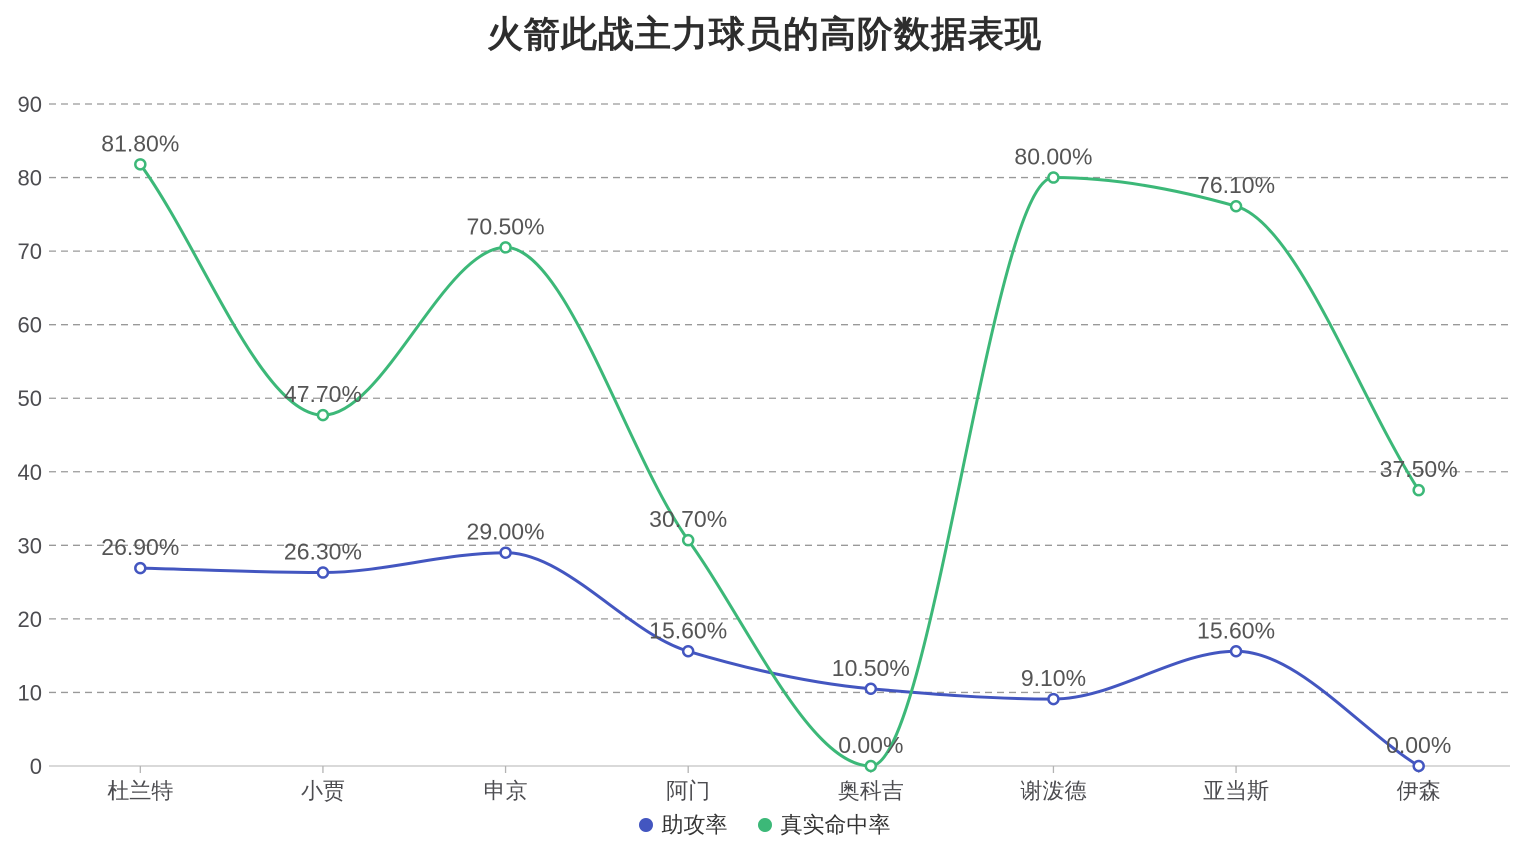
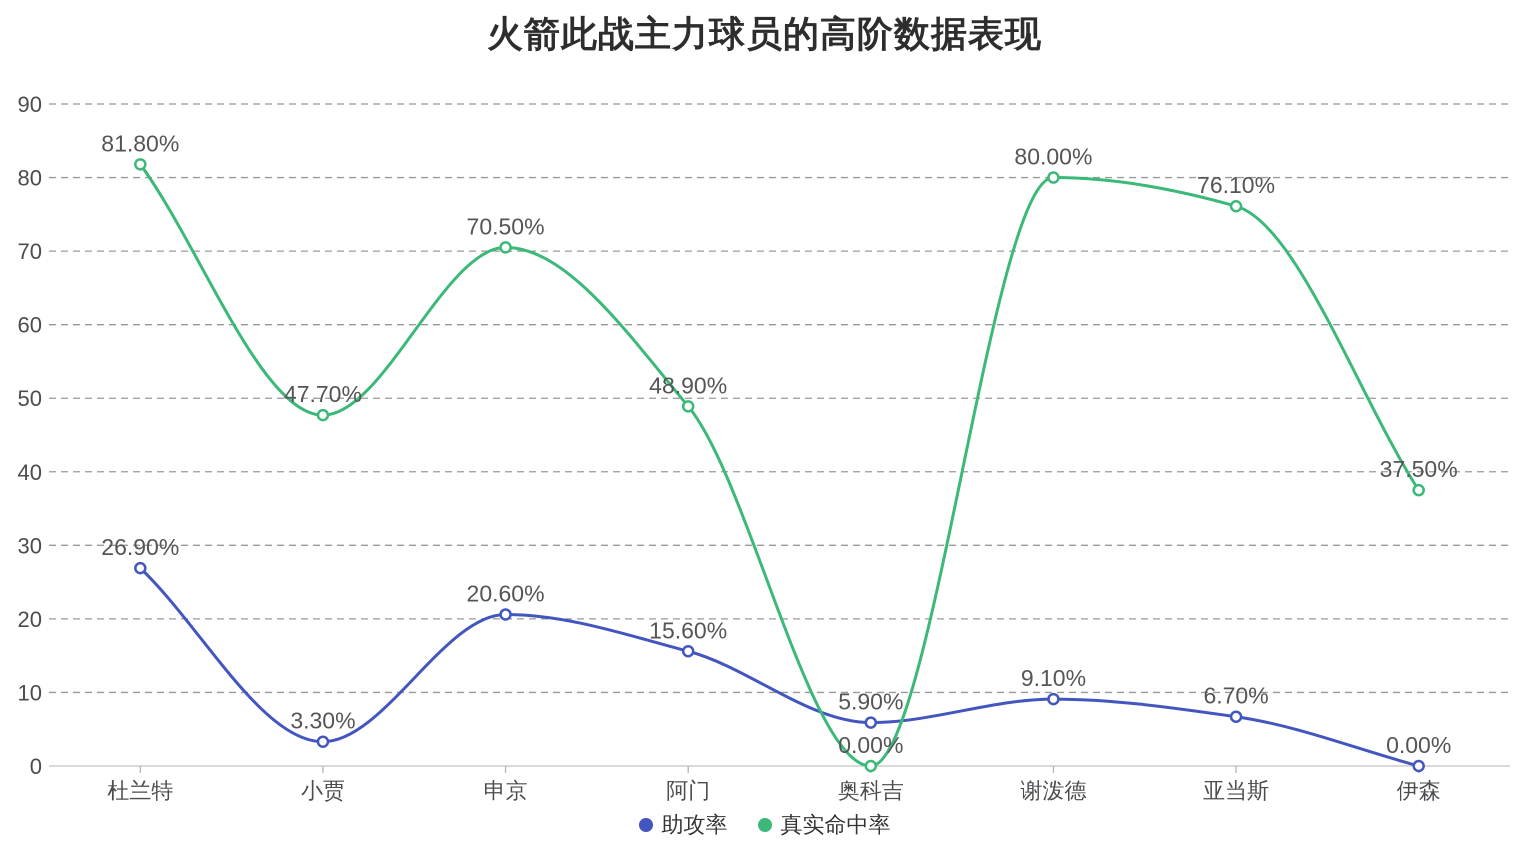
助攻率/小贾: 26.30% -> 3.30%
助攻率/申京: 29.00% -> 20.60%
真实命中率/阿门: 30.70% -> 48.90%
助攻率/奥科吉: 10.50% -> 5.90%
助攻率/亚当斯: 15.60% -> 6.70%
